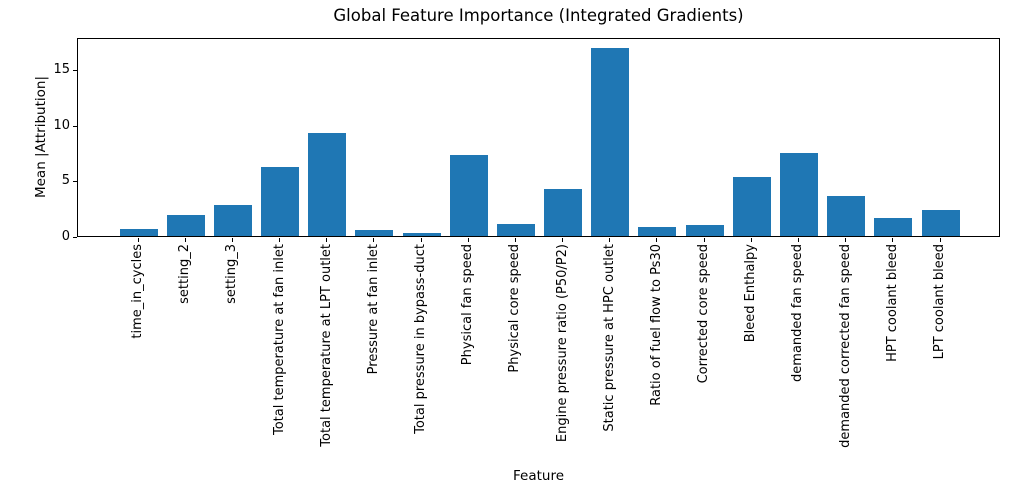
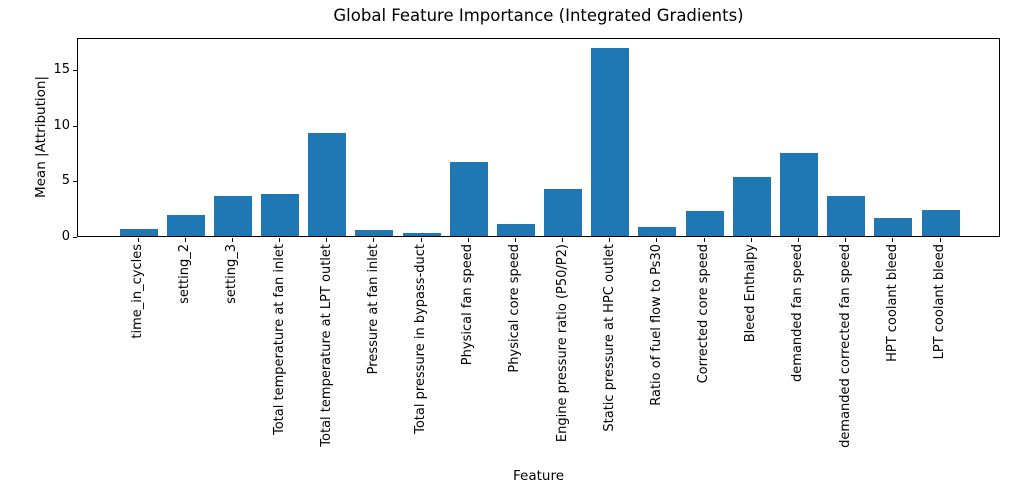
setting_3: 2.8 -> 3.6
Total temperature at fan inlet: 6.2 -> 3.8
Physical fan speed: 7.3 -> 6.7
Corrected core speed: 1.0 -> 2.2
